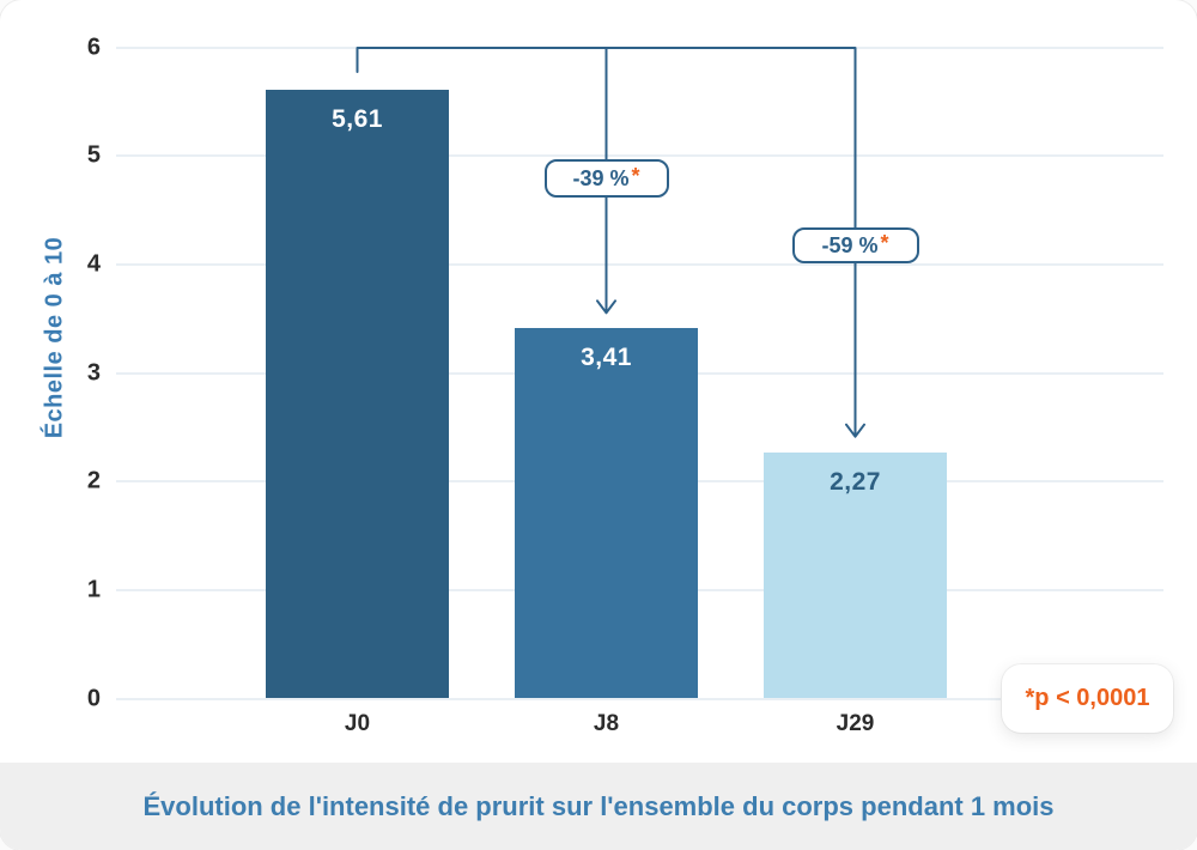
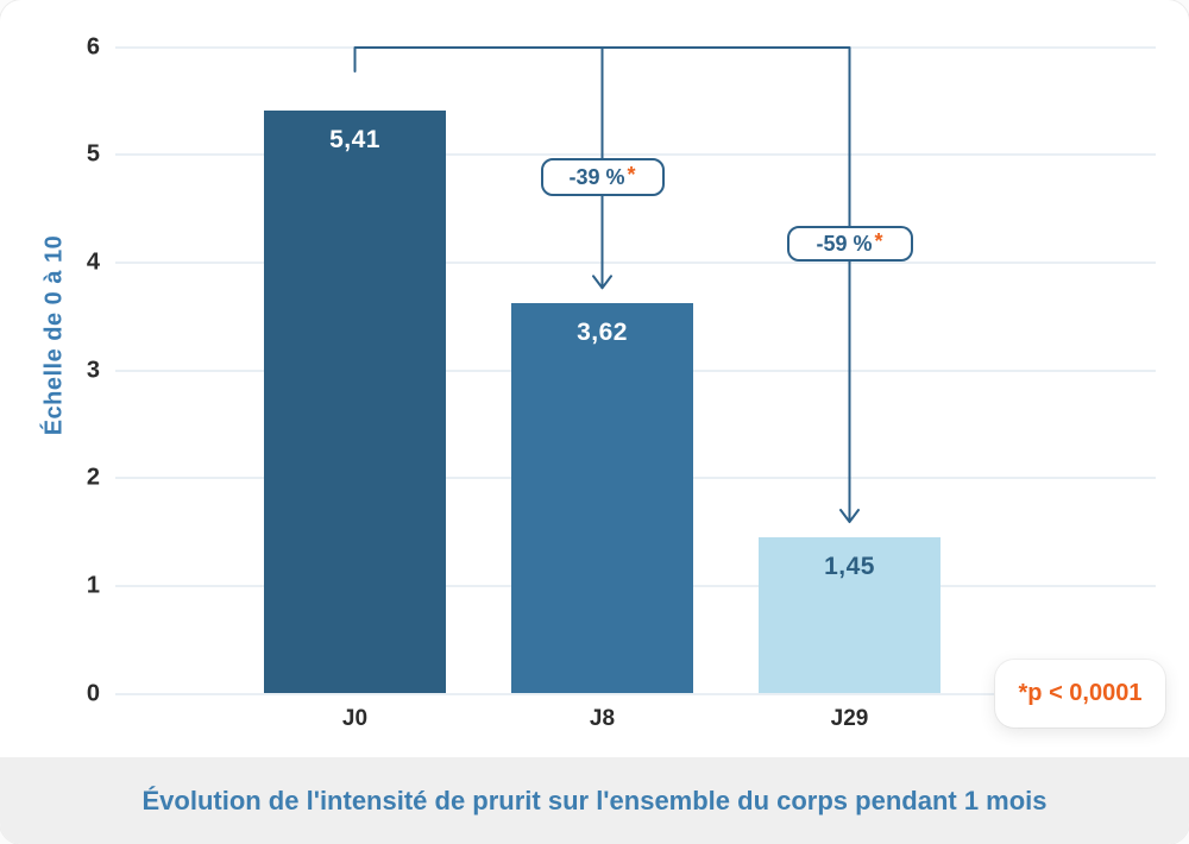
J0: 5,61 -> 5,41
J8: 3,41 -> 3,62
J29: 2,27 -> 1,45
